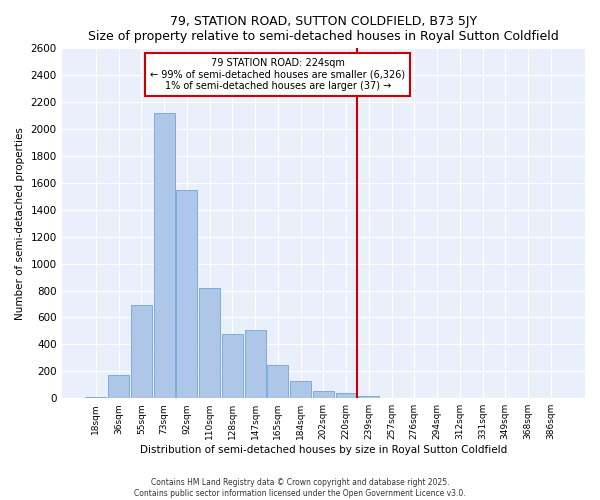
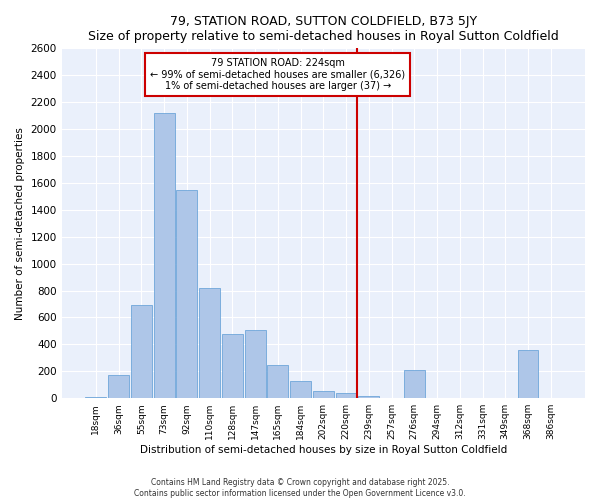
276sqm: 0 -> 210
368sqm: 0 -> 360
